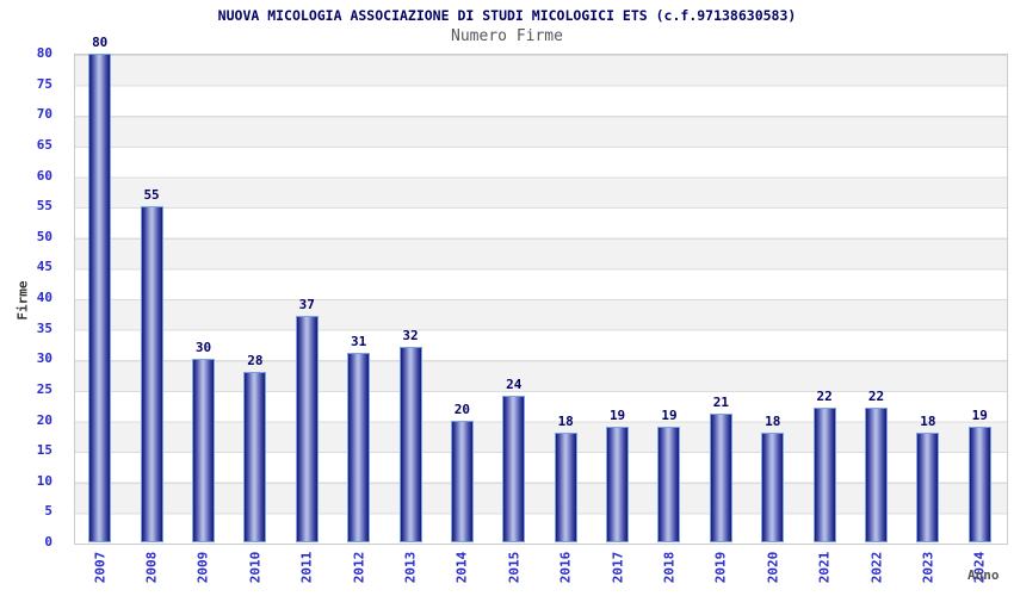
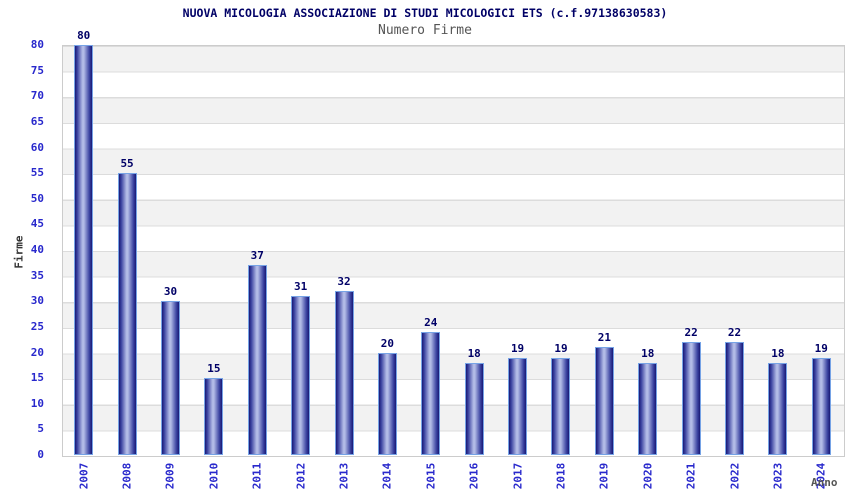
2010: 28 -> 15
